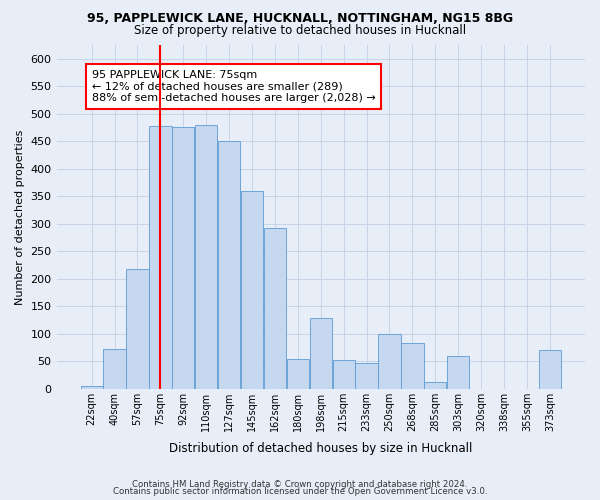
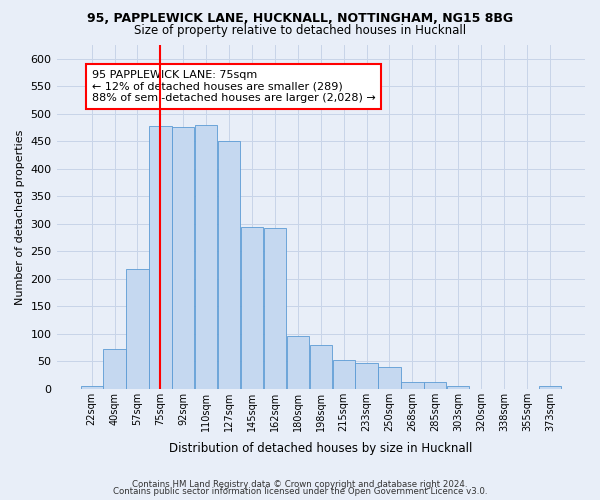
145sqm: 360 -> 294
180sqm: 54 -> 96
198sqm: 128 -> 80
250sqm: 100 -> 40
268sqm: 84 -> 13
303sqm: 60 -> 5
373sqm: 70 -> 5
